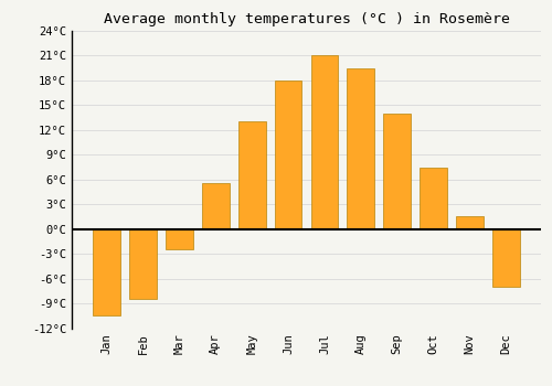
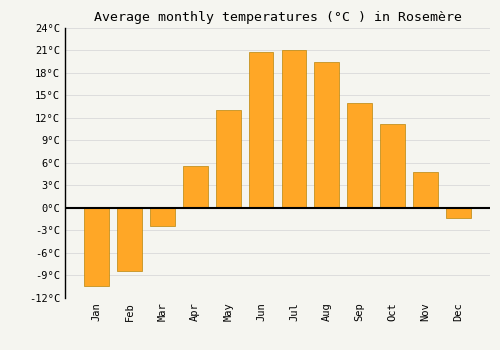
Jun: 18.0°C -> 20.8°C
Oct: 7.5°C -> 11.2°C
Nov: 1.5°C -> 4.8°C
Dec: -7.0°C -> -1.4°C
